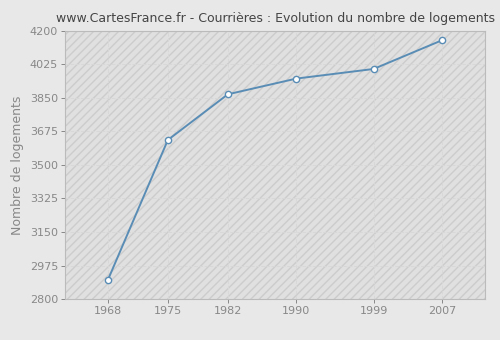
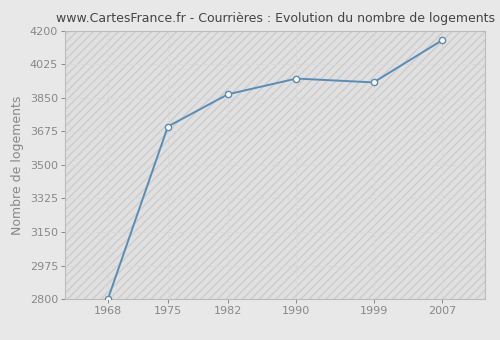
1968: 2900 -> 2800
1975: 3630 -> 3700
1999: 4000 -> 3930
